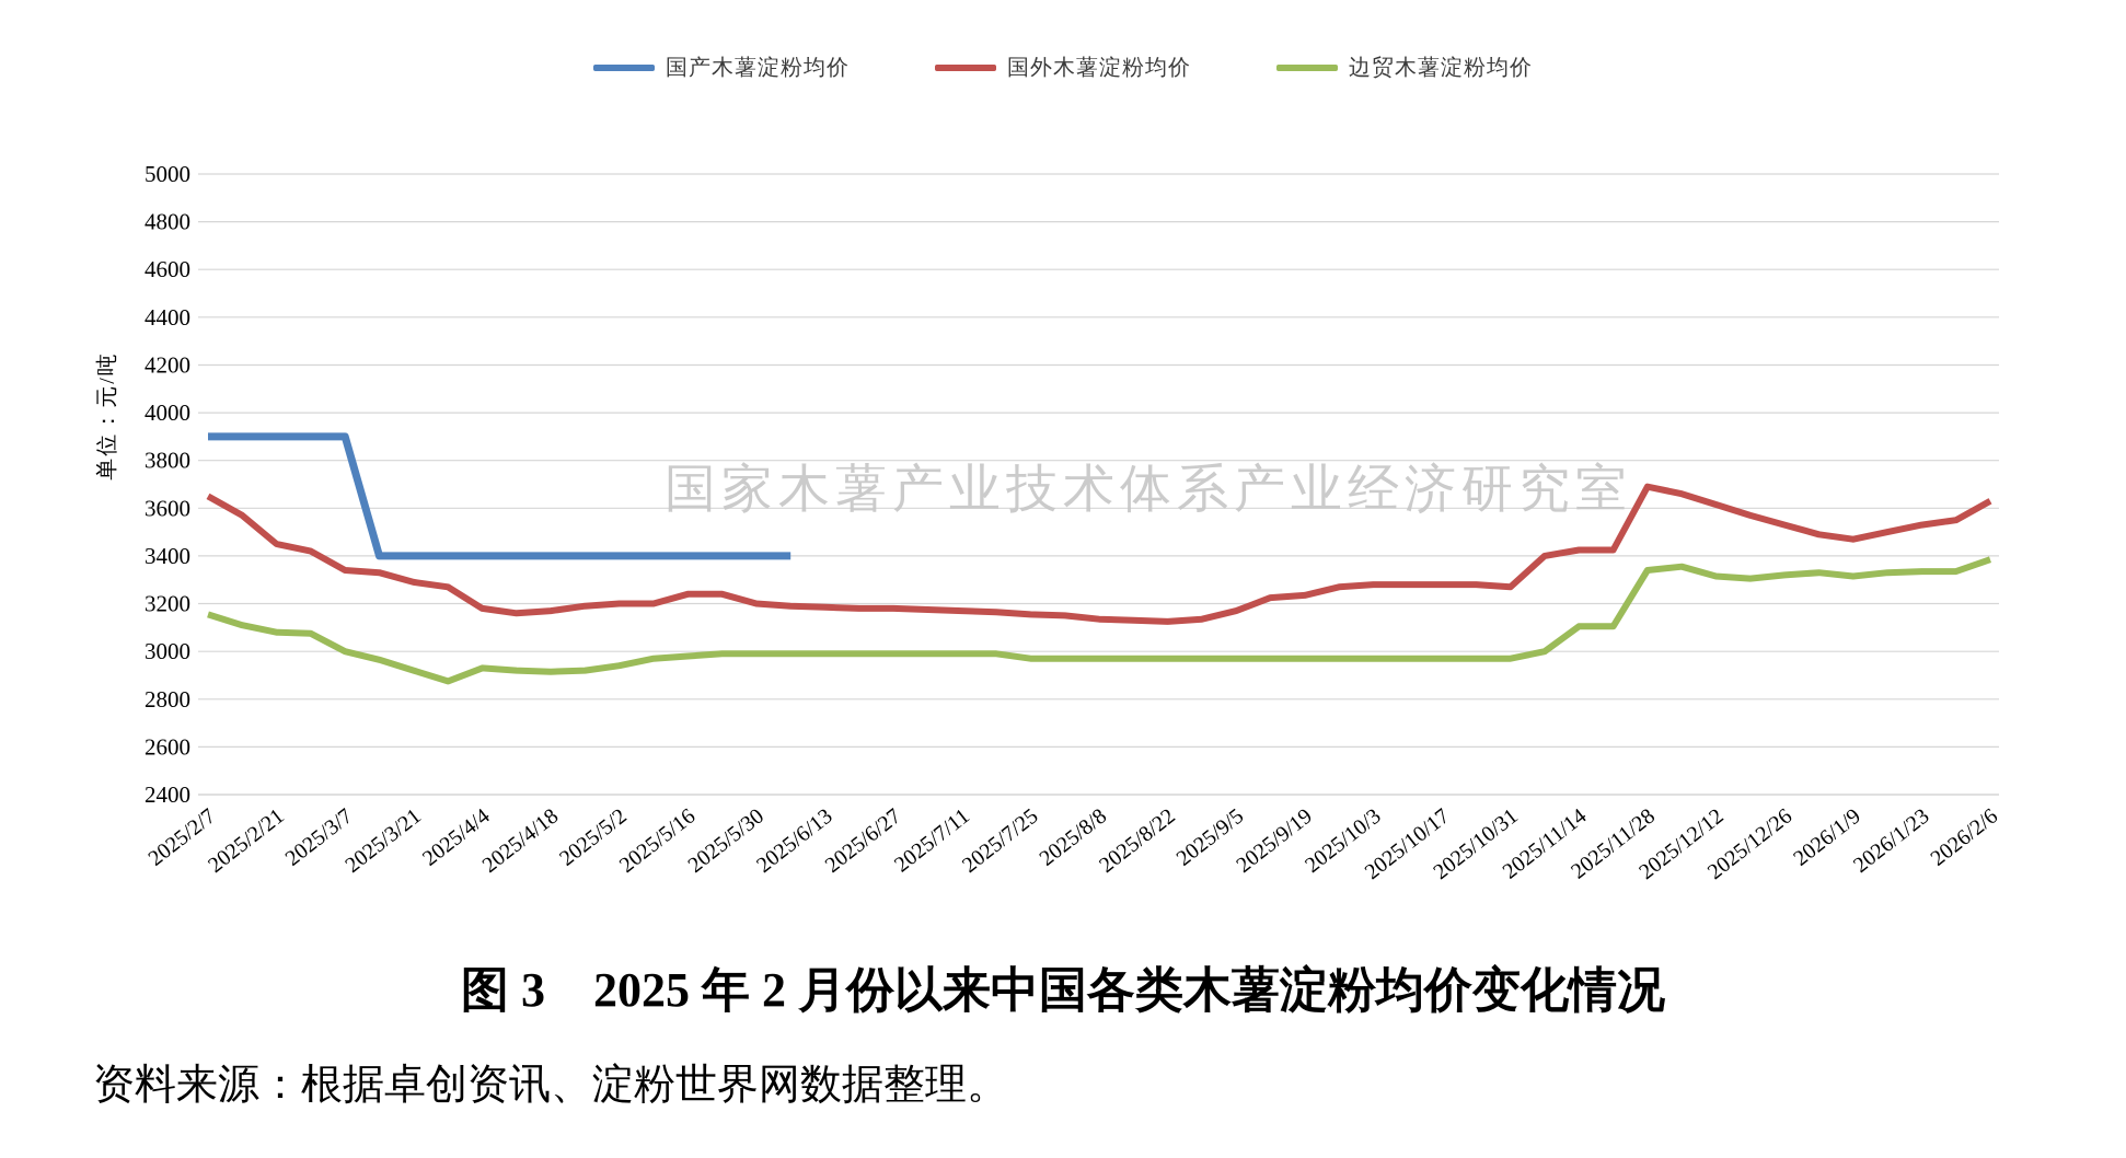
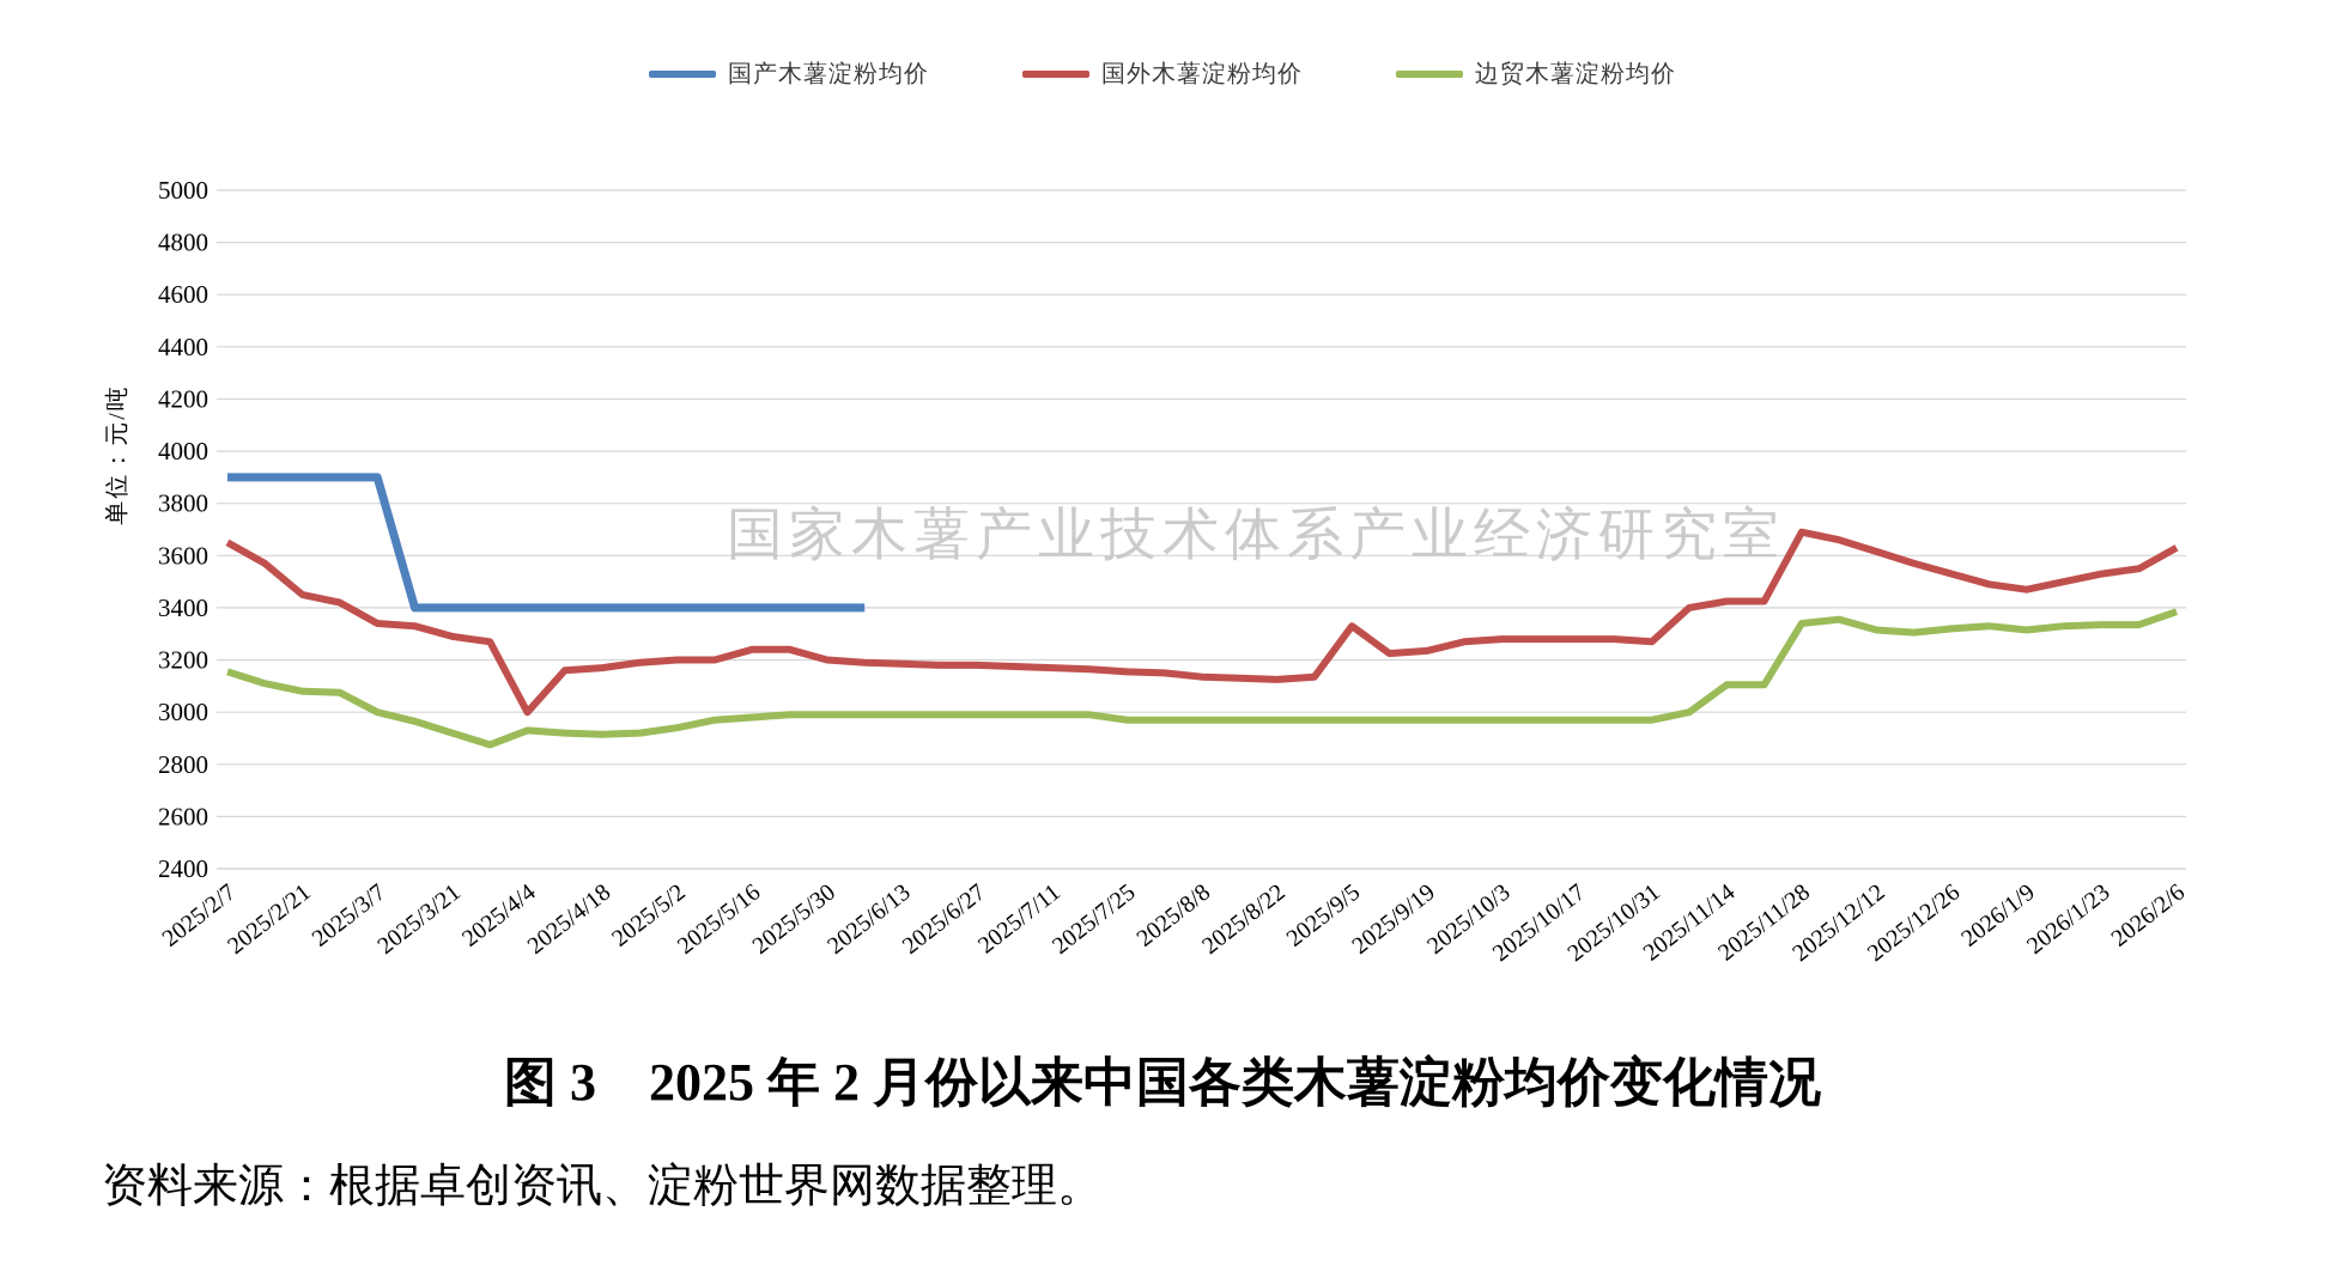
国外木薯淀粉均价/2025/4/4: 3180 -> 3000
国外木薯淀粉均价/2025/9/5: 3170 -> 3330
